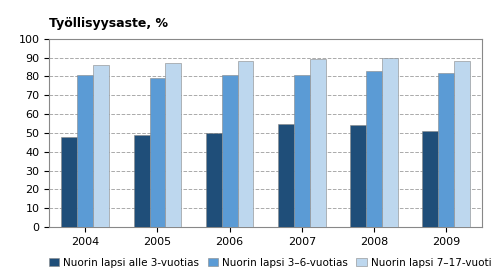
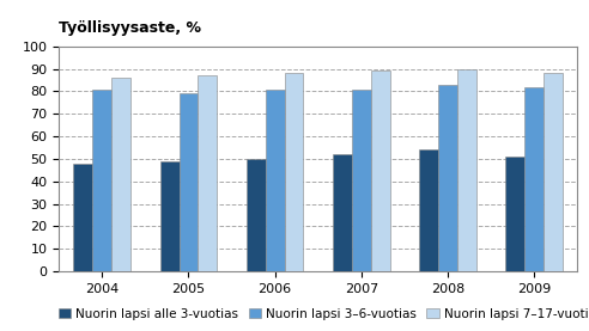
Nuorin lapsi alle 3-vuotias/2007: 55 -> 52
